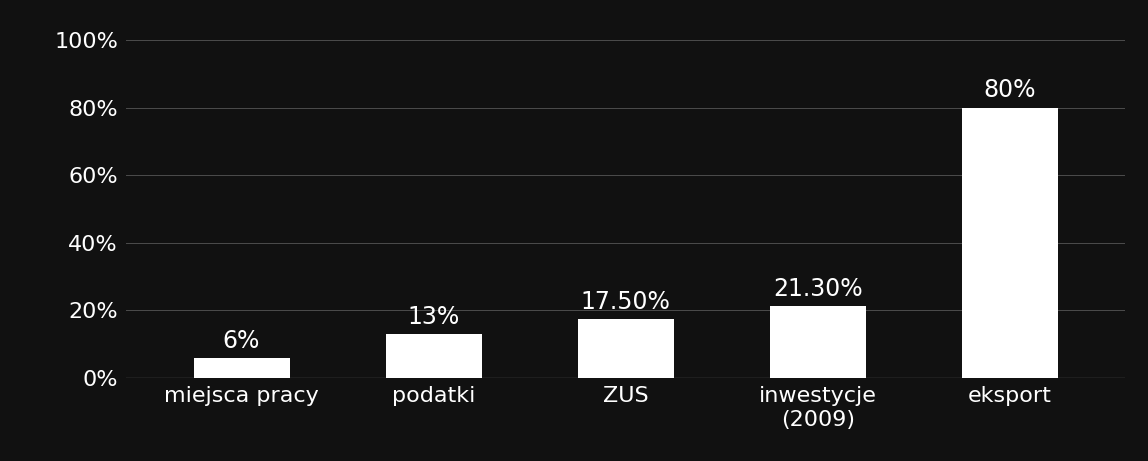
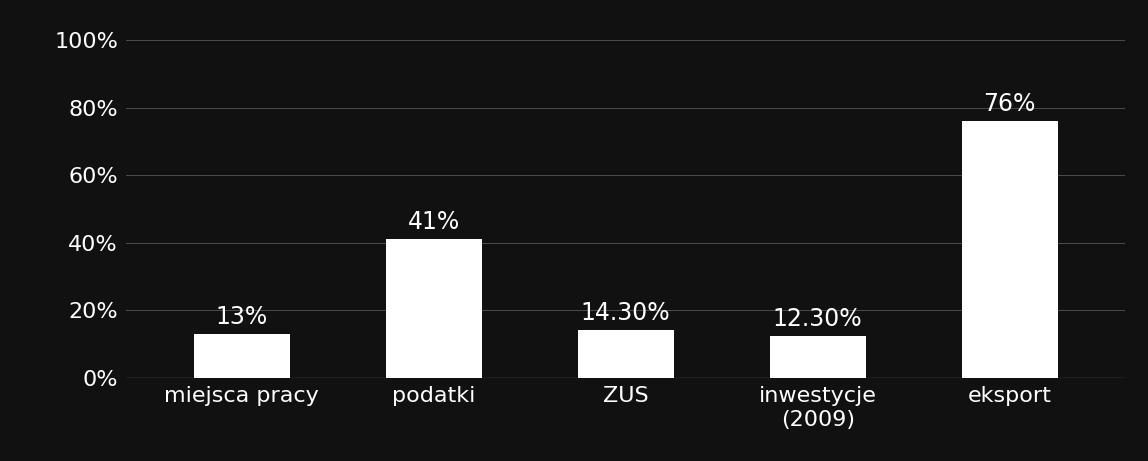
miejsca pracy: 6% -> 13%
podatki: 13% -> 41%
ZUS: 17.50% -> 14.30%
inwestycje (2009): 21.30% -> 12.30%
eksport: 80% -> 76%
